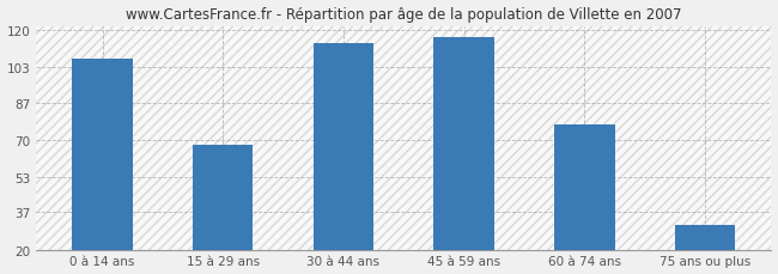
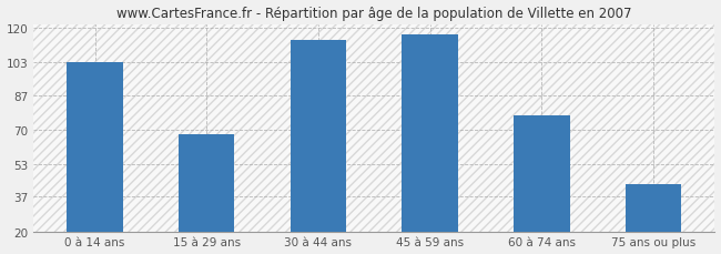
0 à 14 ans: 107 -> 103
75 ans ou plus: 31 -> 43
